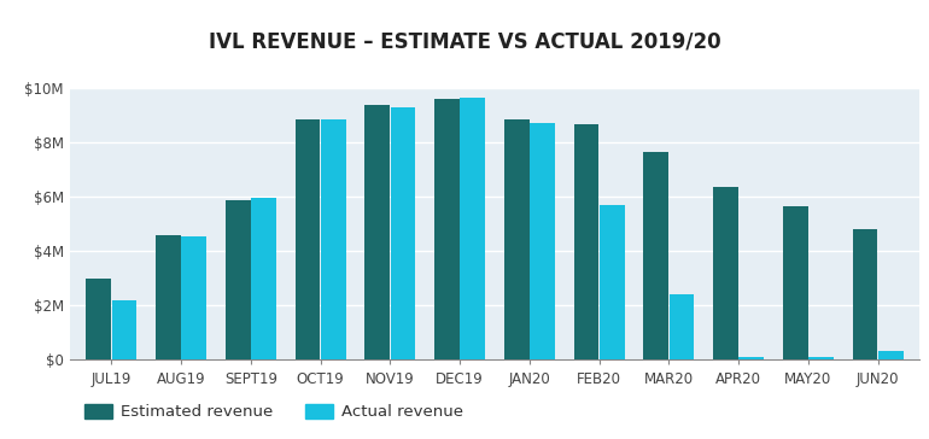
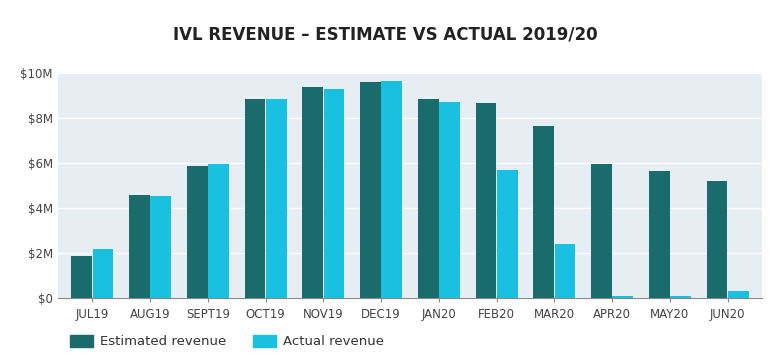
Estimated revenue/JUL19: $3.00M -> $1.90M
Estimated revenue/APR20: $6.35M -> $5.95M
Estimated revenue/JUN20: $4.80M -> $5.20M
